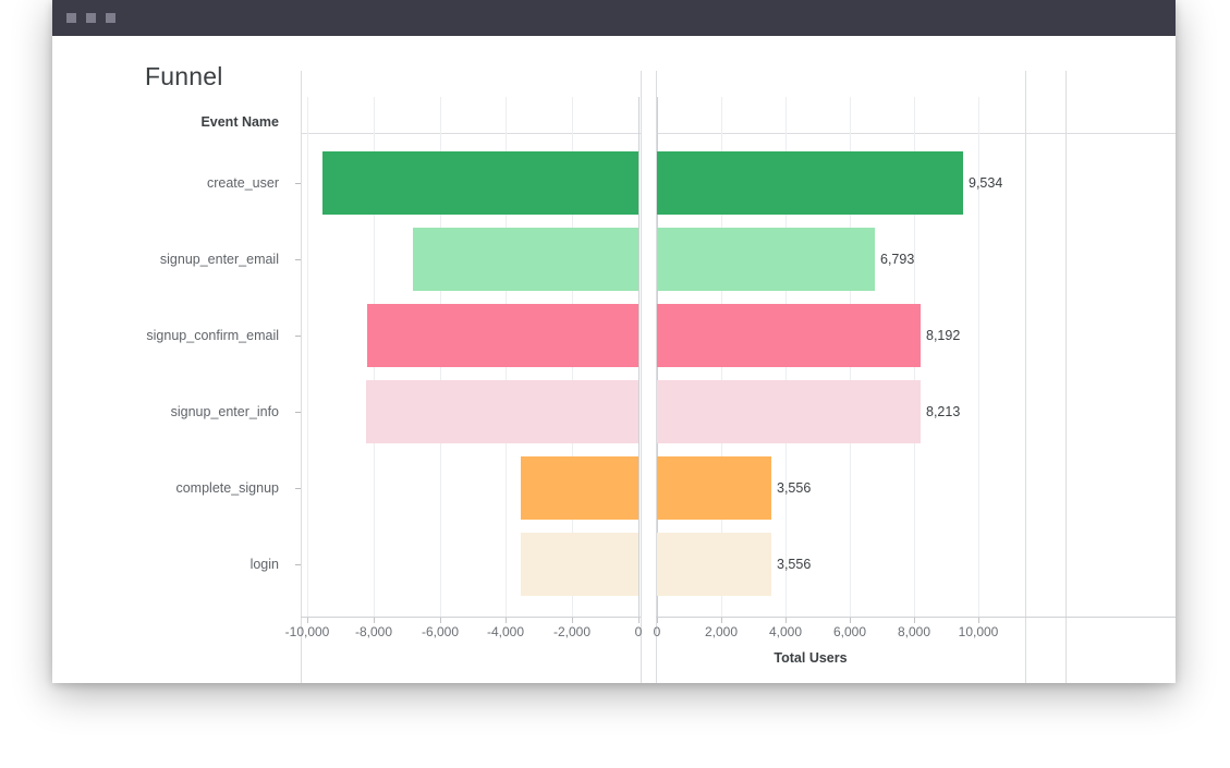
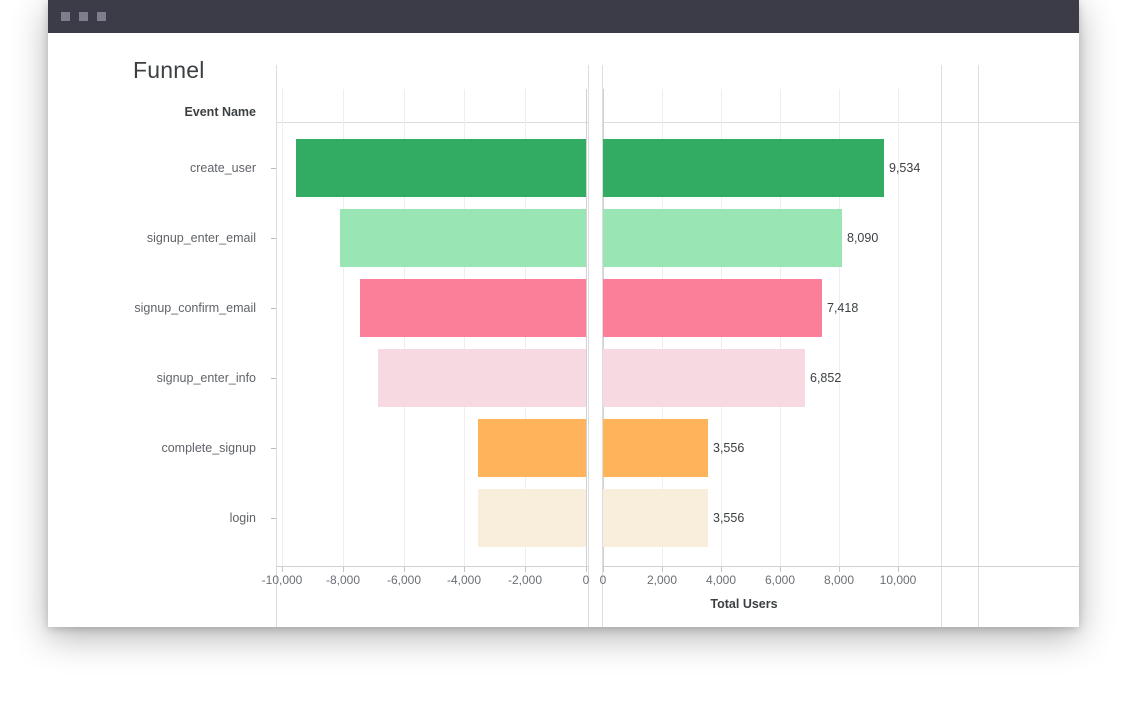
signup_enter_email: 6,793 -> 8,090
signup_confirm_email: 8,192 -> 7,418
signup_enter_info: 8,213 -> 6,852
